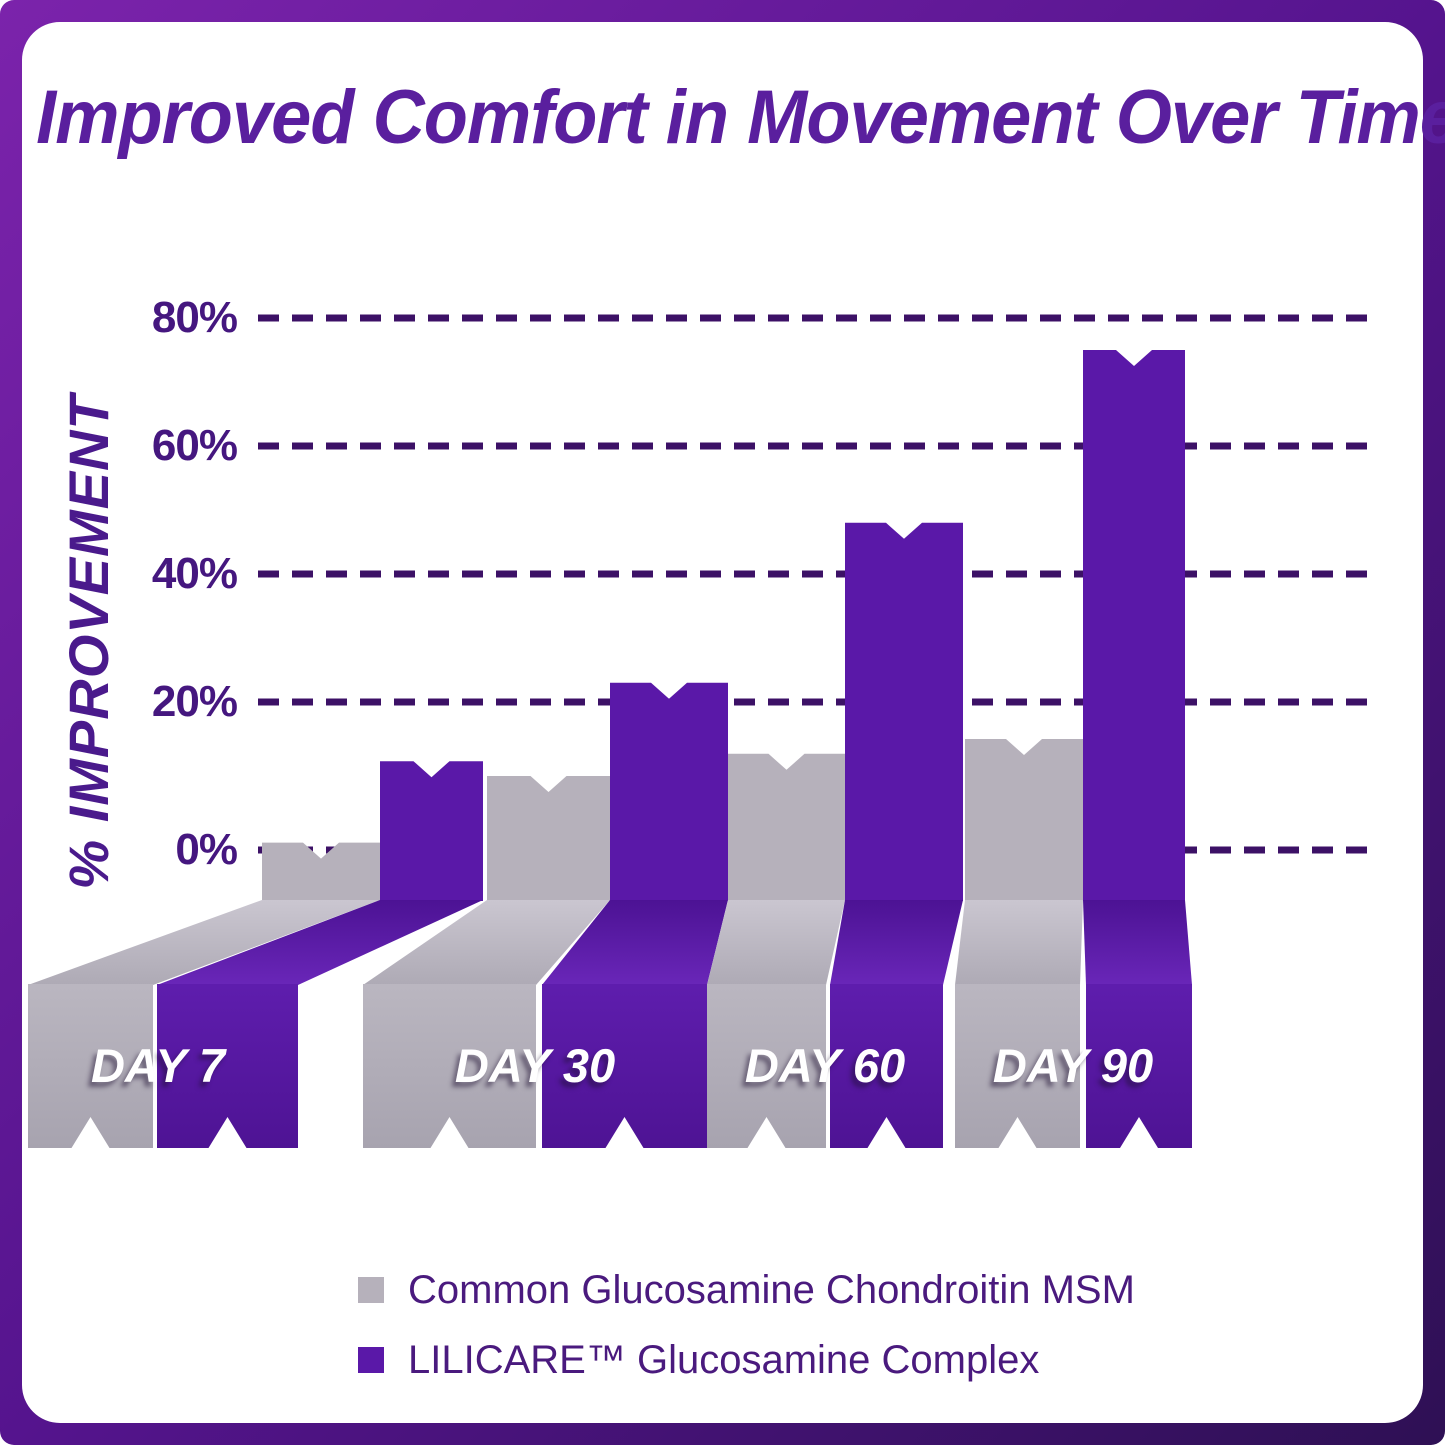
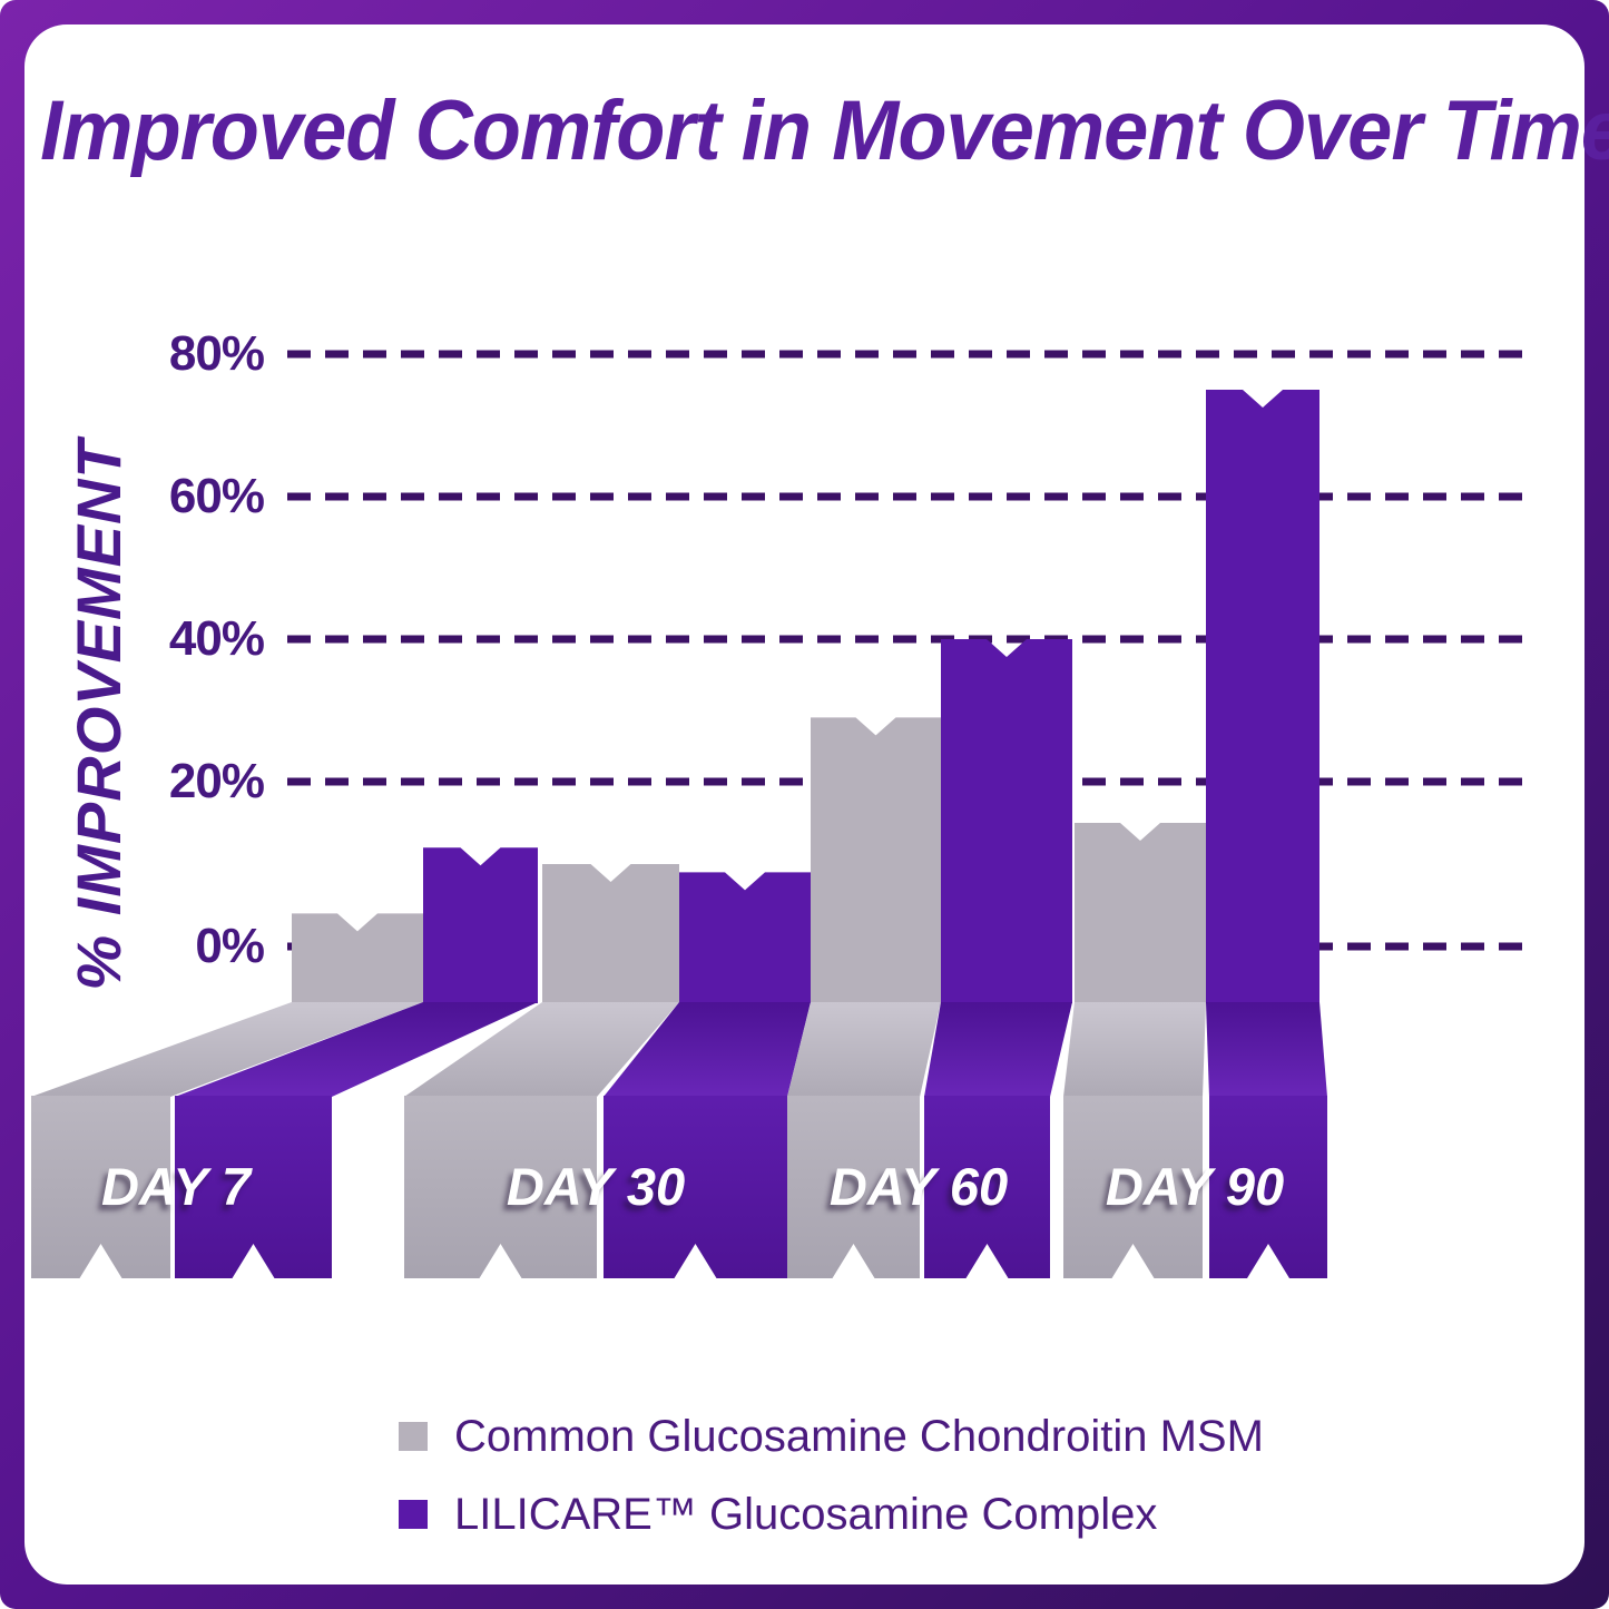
Common Glucosamine Chondroitin MSM/DAY 7: 1% -> 4%
LILICARE™ Glucosamine Complex/DAY 30: 23% -> 9%
Common Glucosamine Chondroitin MSM/DAY 60: 13% -> 29%
LILICARE™ Glucosamine Complex/DAY 60: 48% -> 40%
